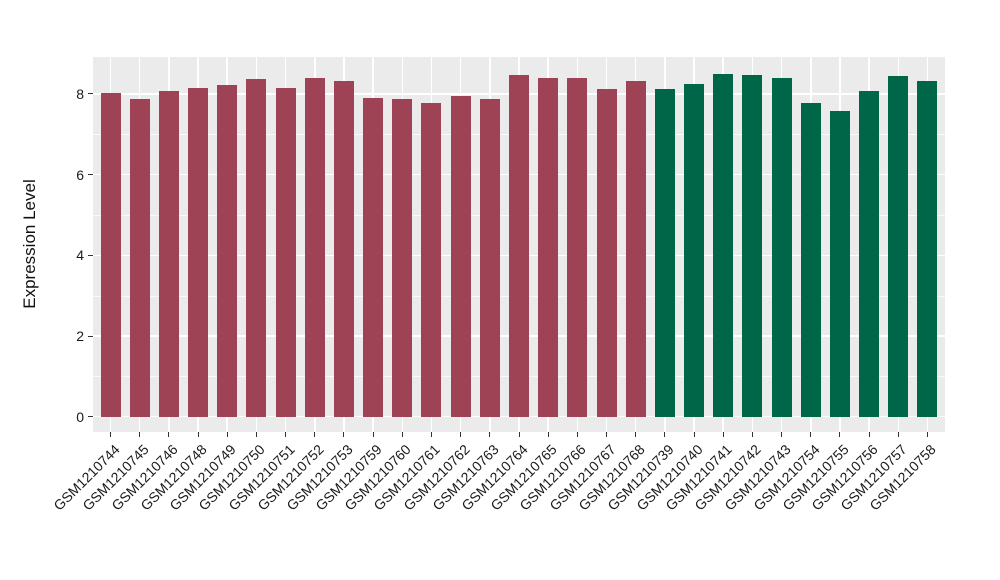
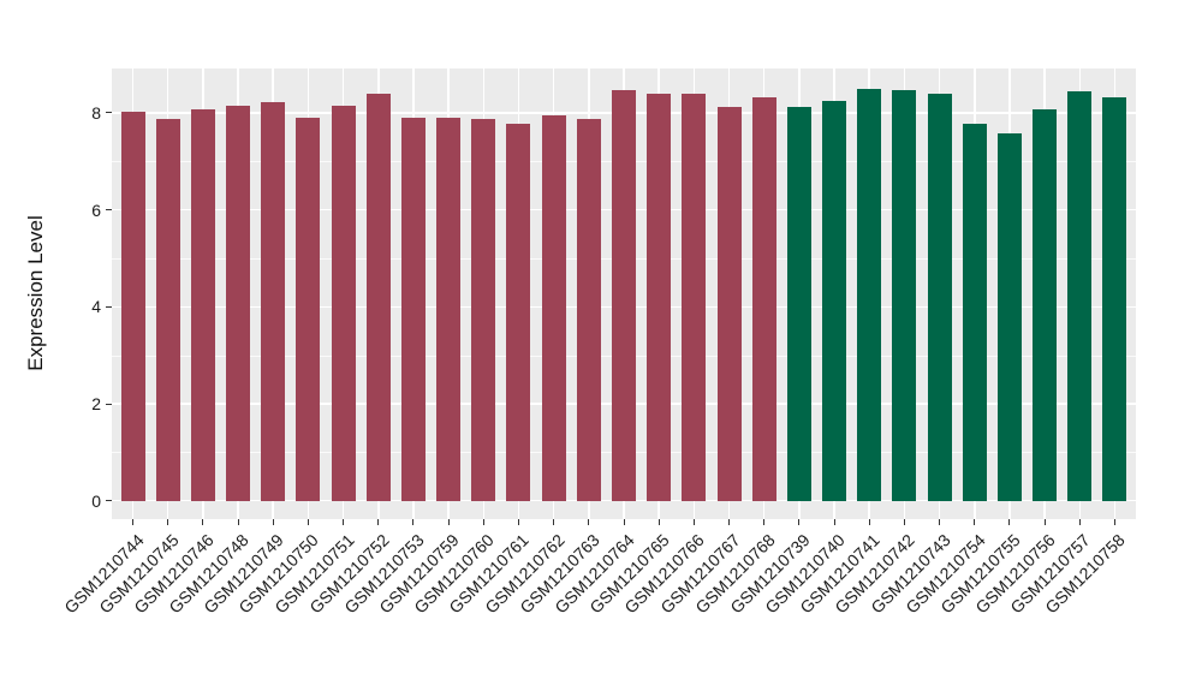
GSM1210750: 8.4 -> 7.9
GSM1210753: 8.3 -> 7.9
